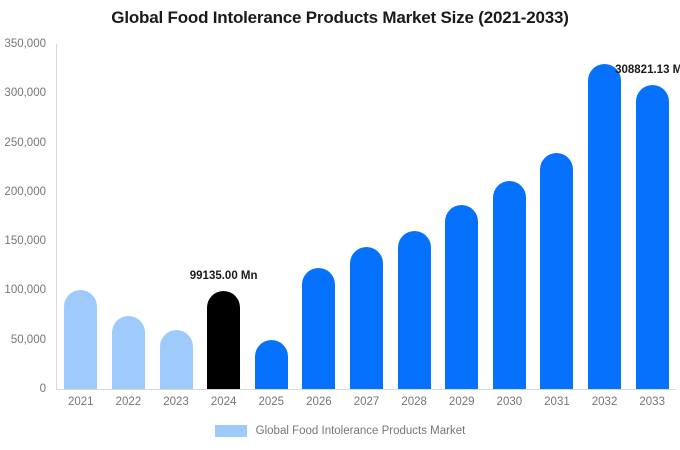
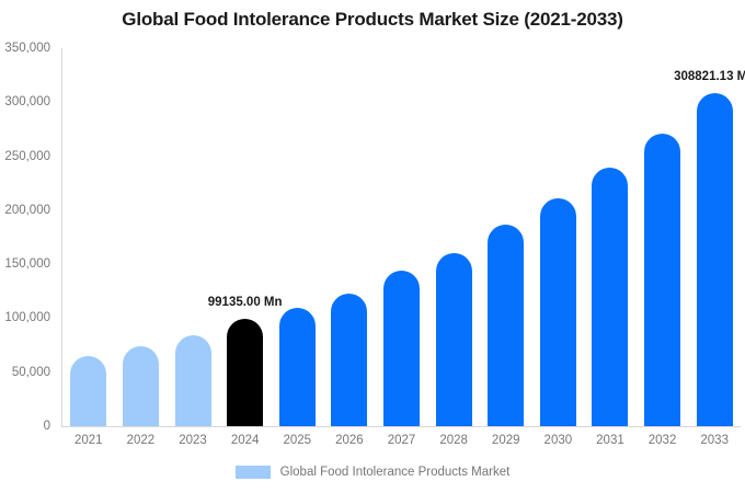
2021: 100000 -> 60000
2023: 60000 -> 80000
2025: 50000 -> 110000
2032: 330000 -> 270000
